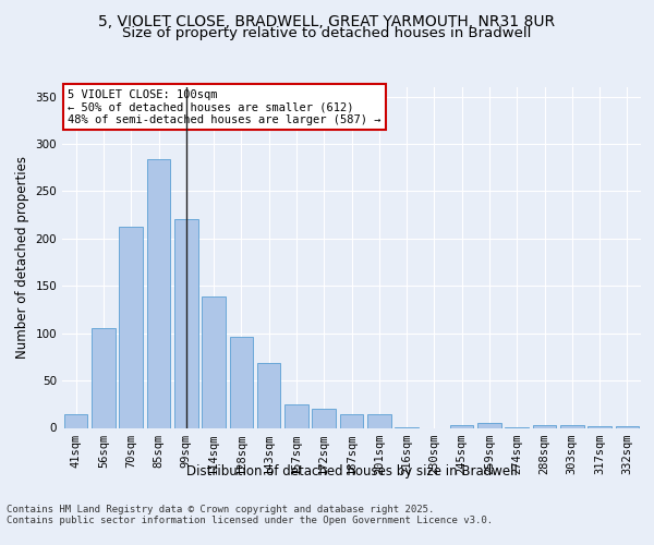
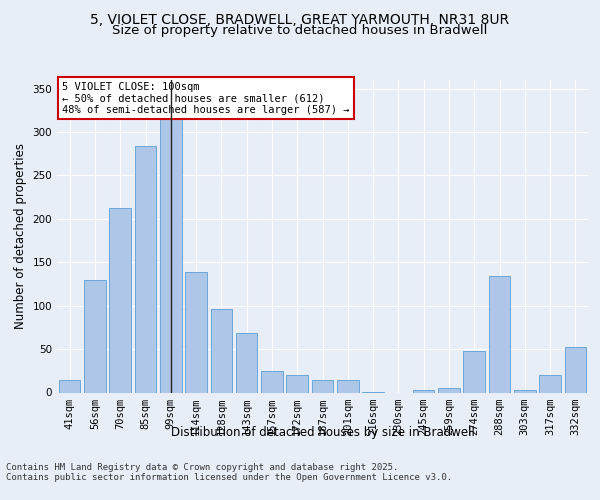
56sqm: 105 -> 130
99sqm: 221 -> 316
274sqm: 1 -> 48
288sqm: 3 -> 134
317sqm: 2 -> 20
332sqm: 2 -> 52
